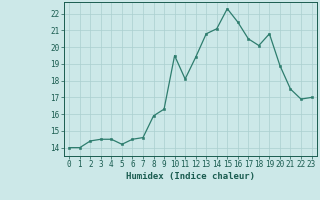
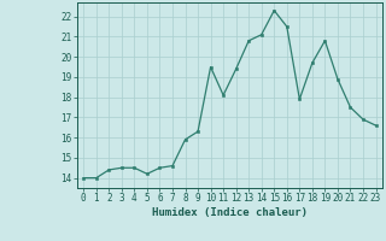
17: 20.5 -> 17.9
18: 20.1 -> 19.7
23: 17.0 -> 16.6
